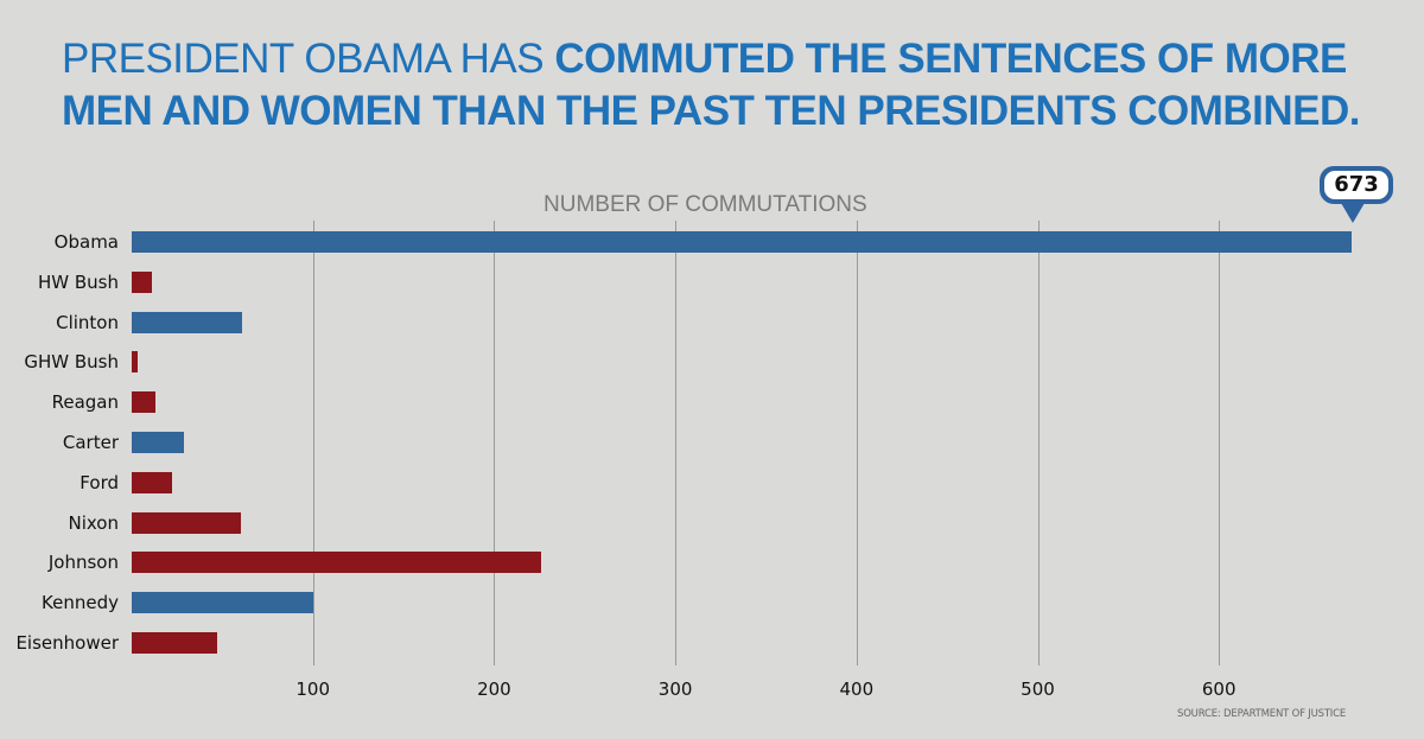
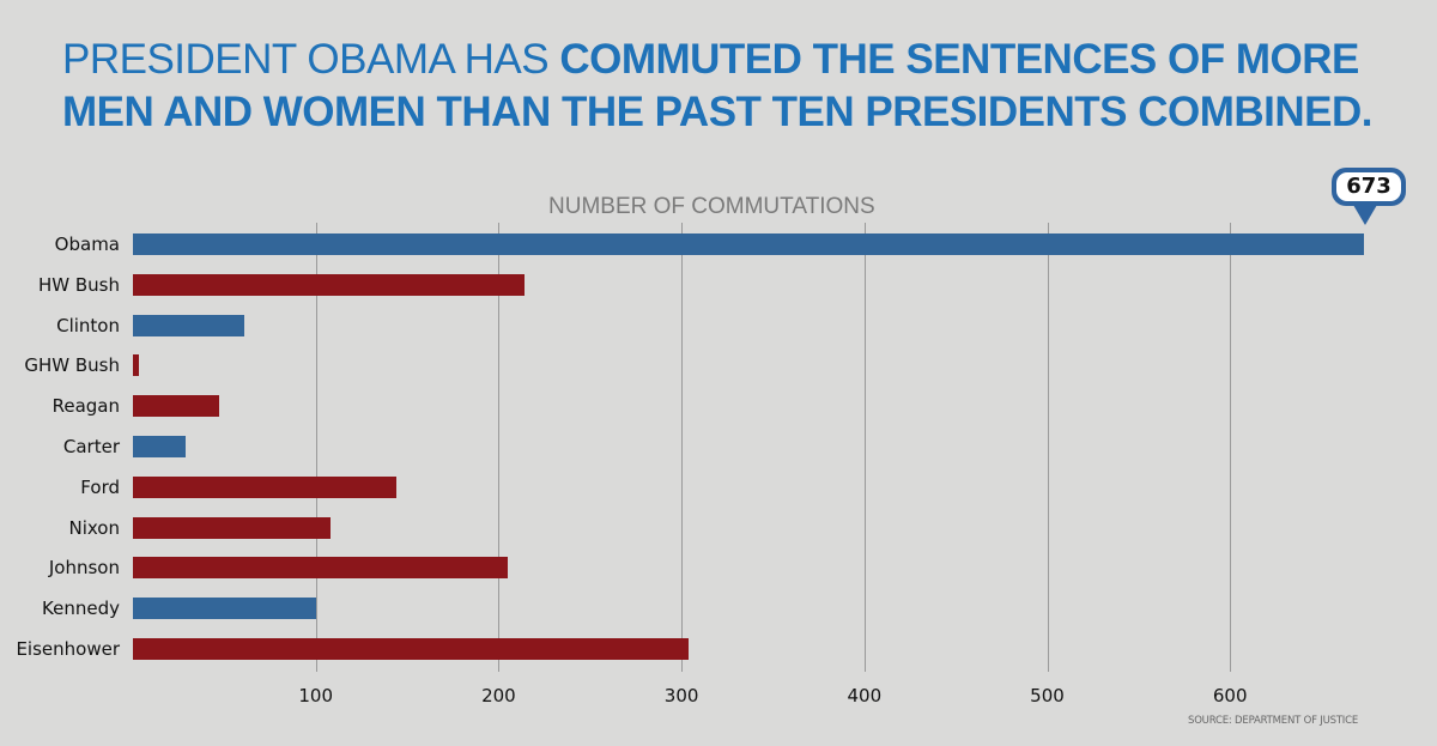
HW Bush: 11 -> 214
Reagan: 13 -> 47
Ford: 22 -> 144
Nixon: 60 -> 108
Johnson: 226 -> 205
Eisenhower: 47 -> 304
